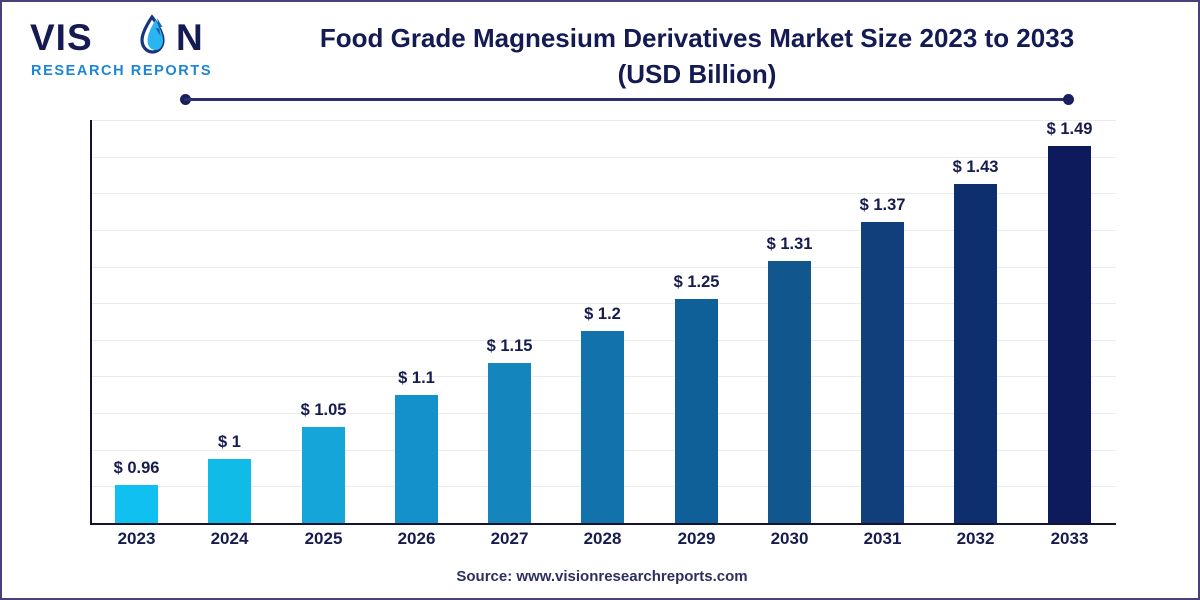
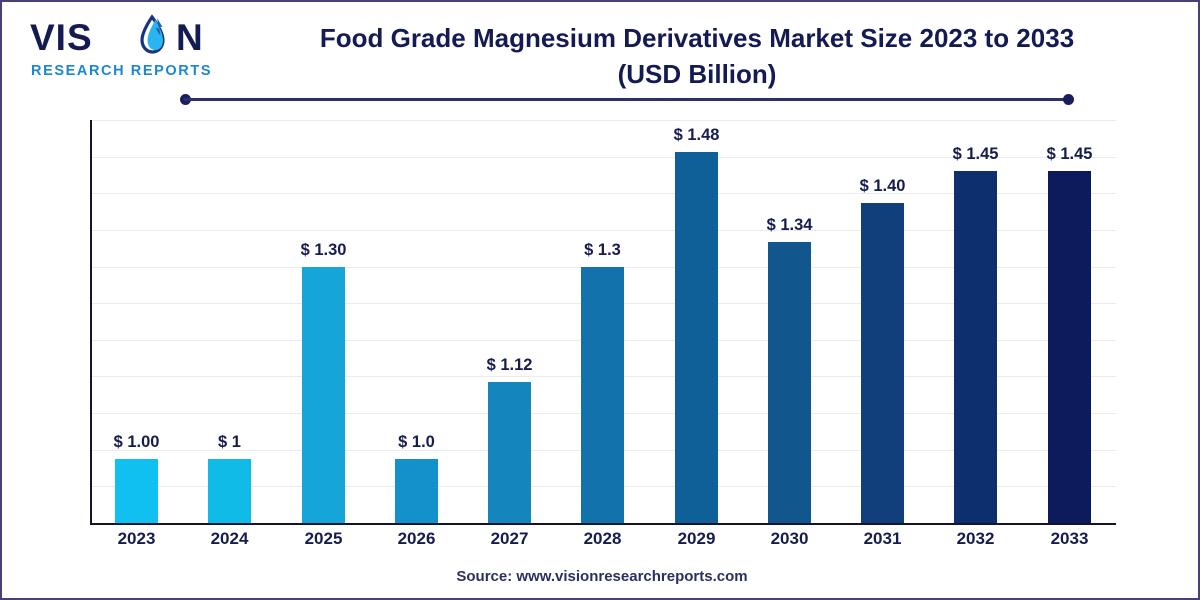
2023: 0.96 -> 1.00
2025: 1.05 -> 1.30
2026: 1.1 -> 1.0
2027: 1.15 -> 1.12
2028: 1.2 -> 1.3
2029: 1.25 -> 1.48
2030: 1.31 -> 1.34
2031: 1.37 -> 1.40
2032: 1.43 -> 1.45
2033: 1.49 -> 1.45
